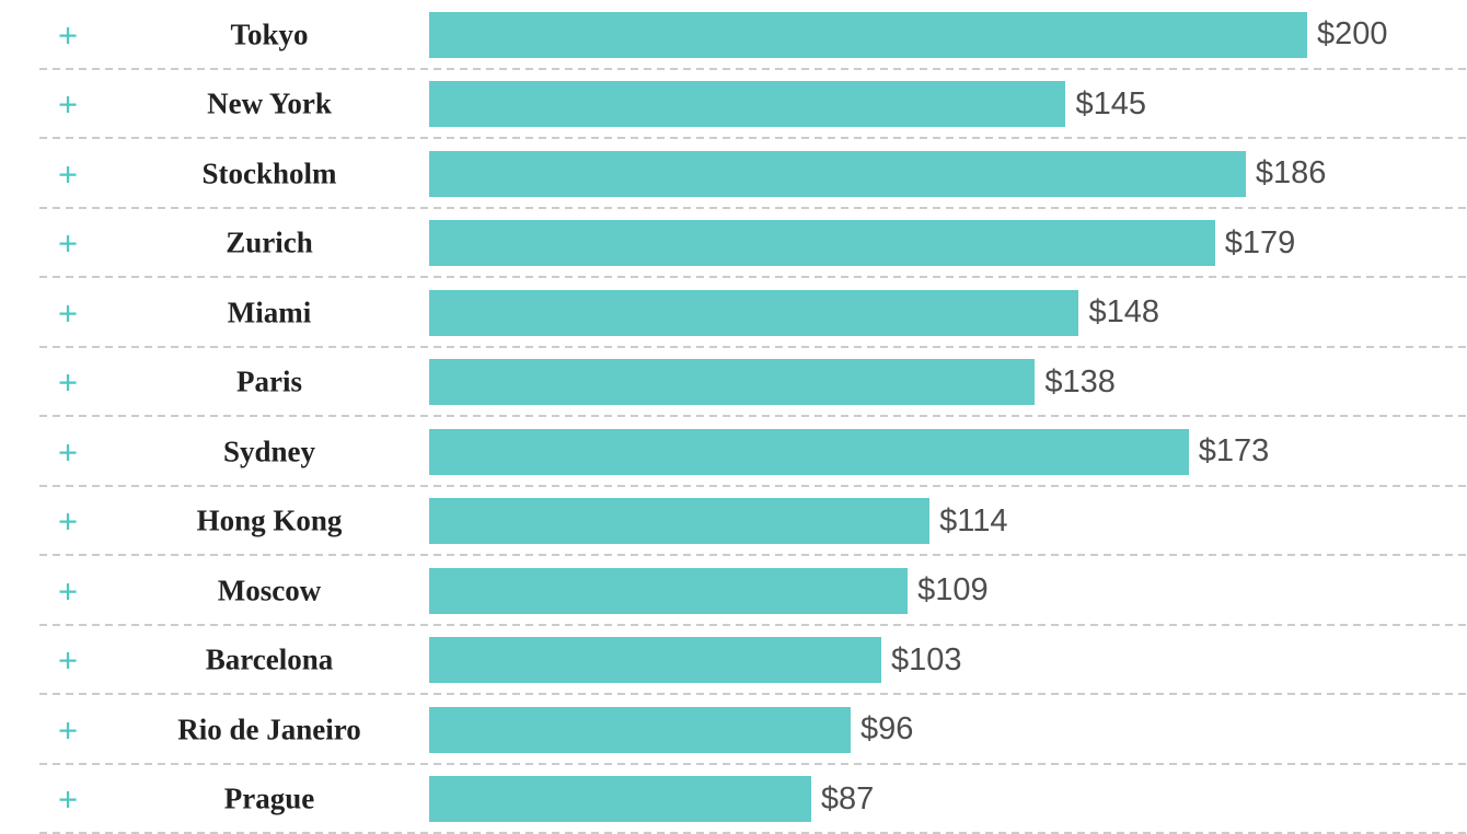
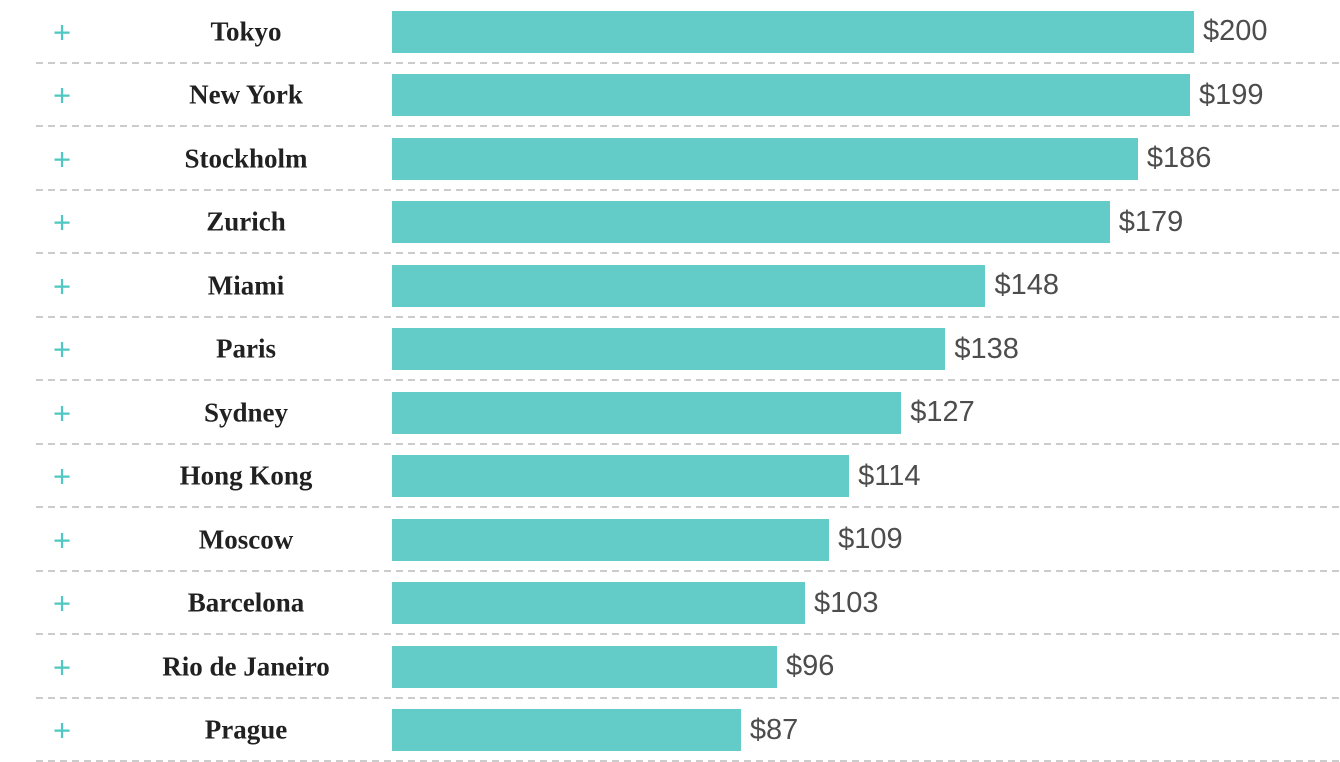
New York: $145 -> $199
Sydney: $173 -> $127
